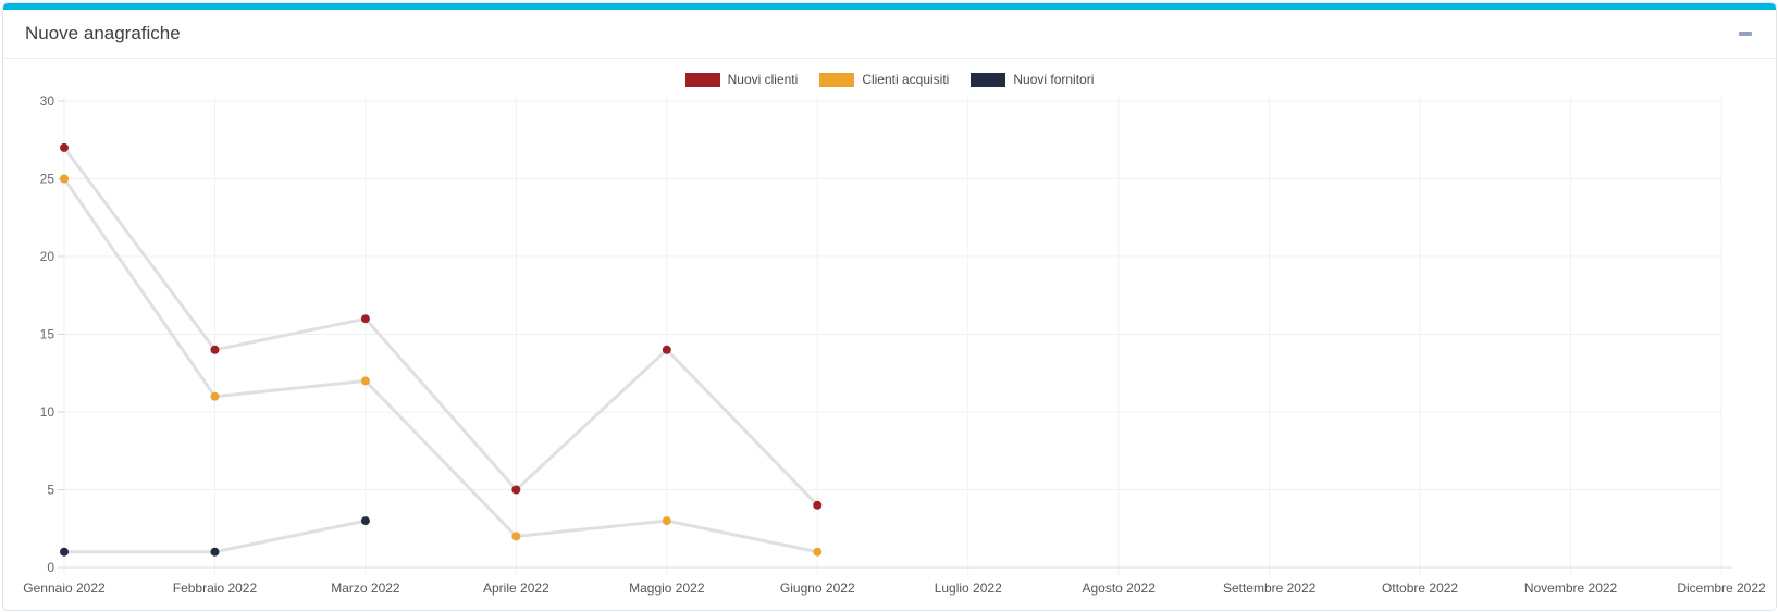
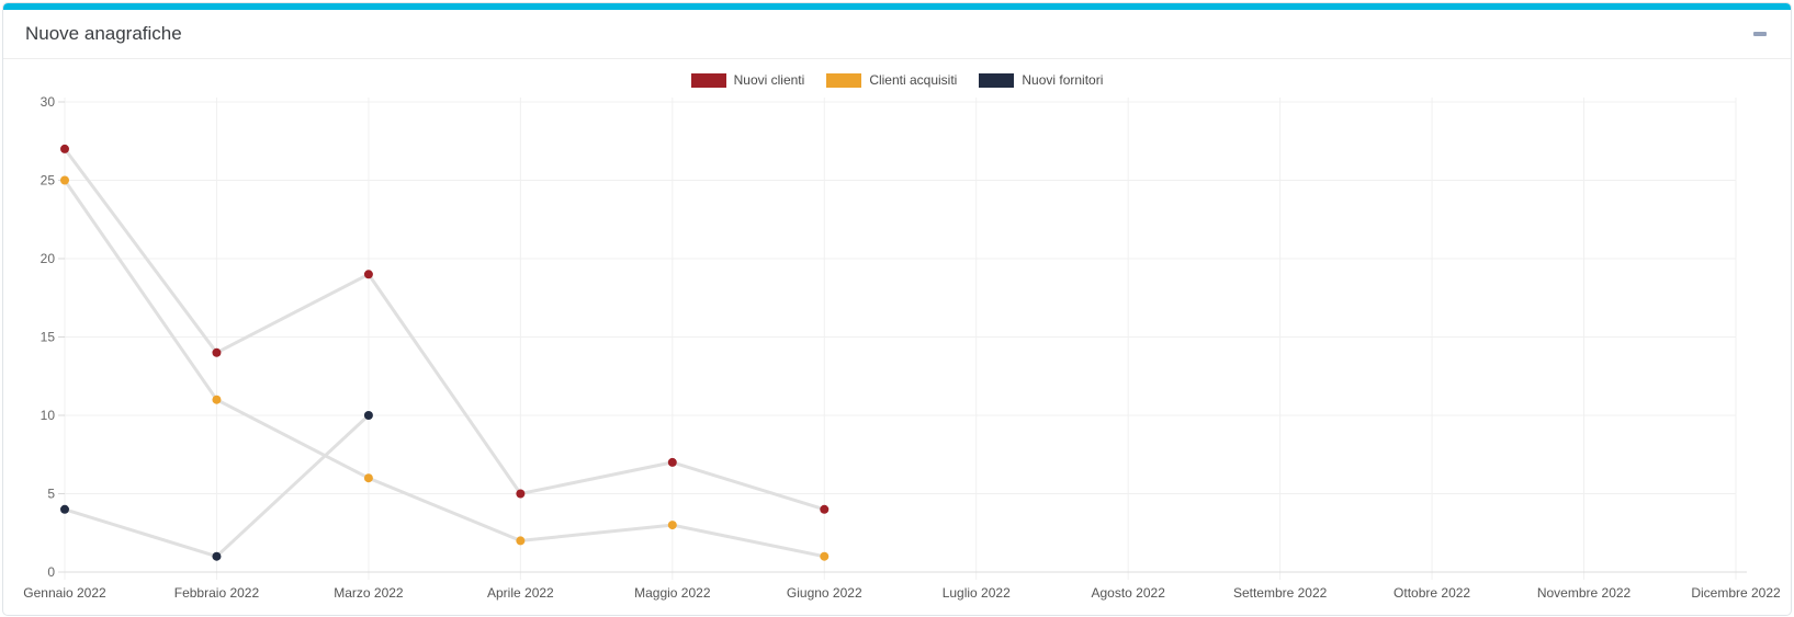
Nuovi fornitori/Gennaio 2022: 1 -> 4
Nuovi clienti/Marzo 2022: 16 -> 19
Clienti acquisiti/Marzo 2022: 12 -> 6
Nuovi fornitori/Marzo 2022: 3 -> 10
Nuovi clienti/Maggio 2022: 14 -> 7
